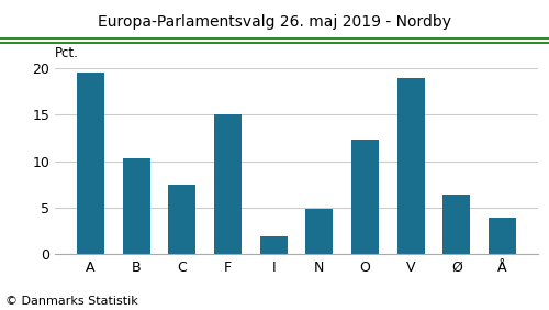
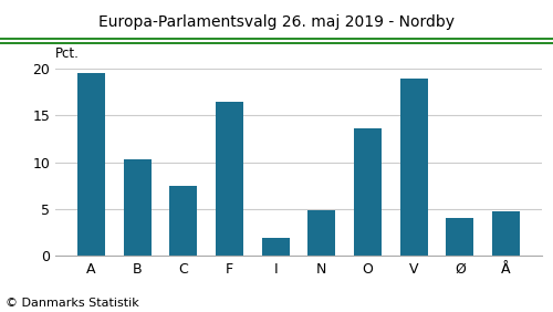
F: 15.0 -> 16.4
O: 12.3 -> 13.6
Ø: 6.4 -> 4.0
Å: 3.9 -> 4.8
